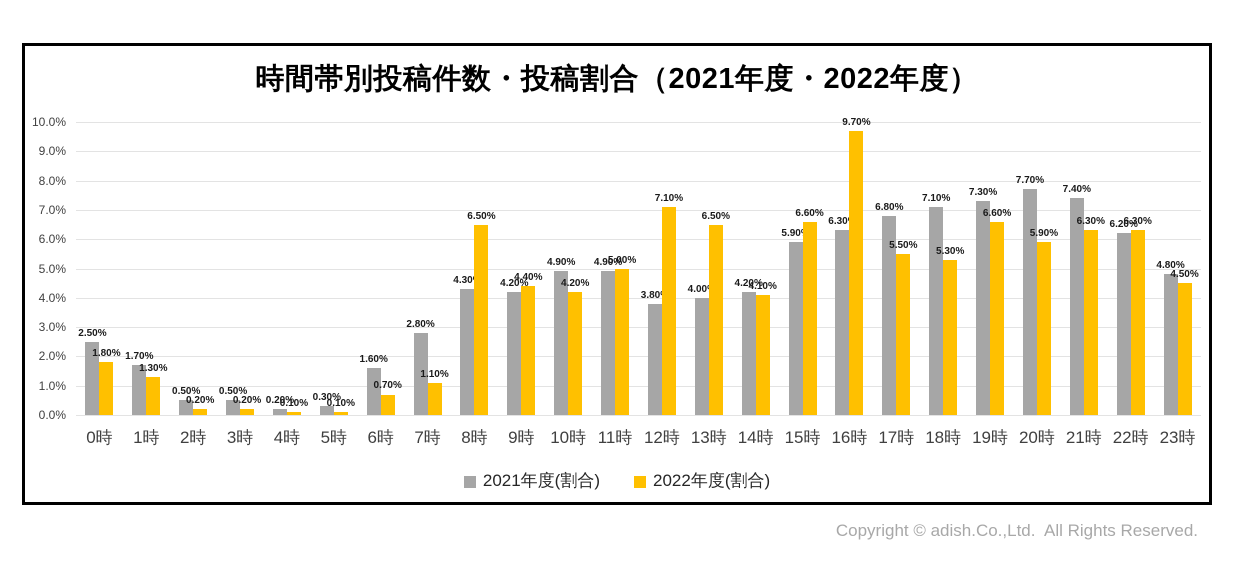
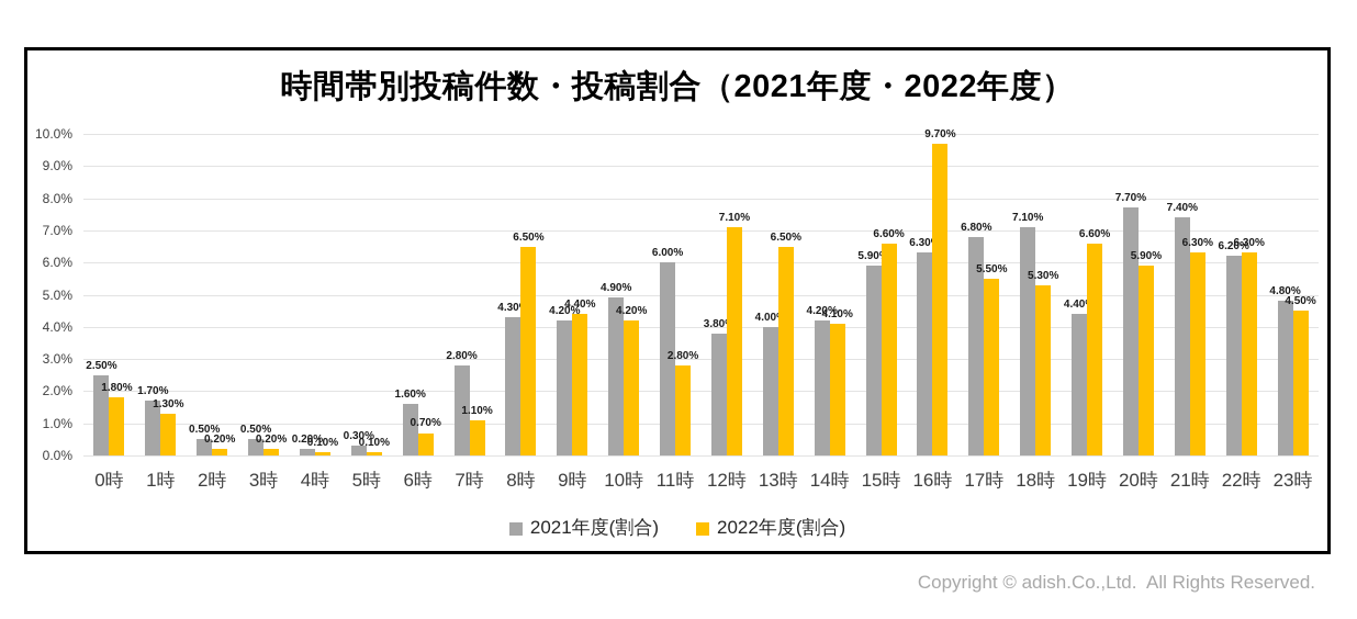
2021年度(割合)/11時: 4.90% -> 6.00%
2022年度(割合)/11時: 5.00% -> 2.80%
2021年度(割合)/19時: 7.30% -> 4.40%
